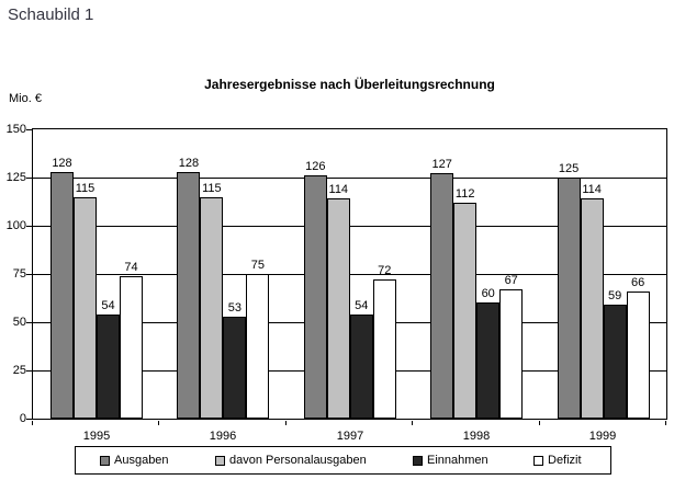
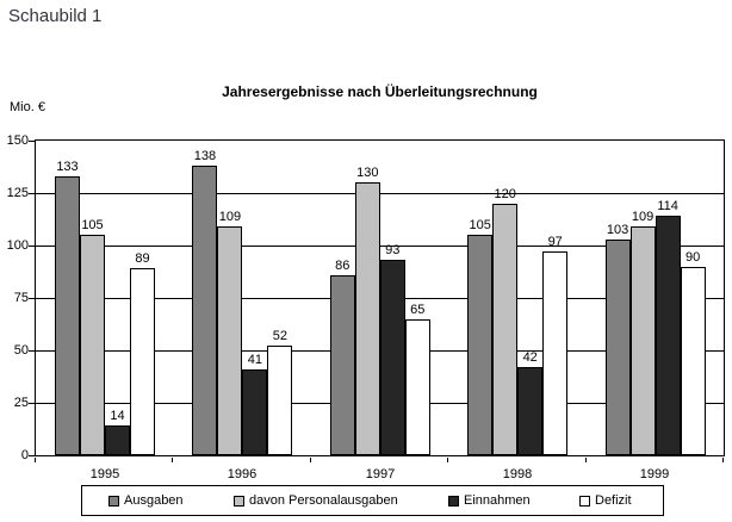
Ausgaben/1995: 128 -> 133
davon Personalausgaben/1995: 115 -> 105
Einnahmen/1995: 54 -> 14
Defizit/1995: 74 -> 89
Ausgaben/1996: 128 -> 138
davon Personalausgaben/1996: 115 -> 109
Einnahmen/1996: 53 -> 41
Defizit/1996: 75 -> 52
Ausgaben/1997: 126 -> 86
davon Personalausgaben/1997: 114 -> 130
Einnahmen/1997: 54 -> 93
Defizit/1997: 72 -> 65
Ausgaben/1998: 127 -> 105
davon Personalausgaben/1998: 112 -> 120
Einnahmen/1998: 60 -> 42
Defizit/1998: 67 -> 97
Ausgaben/1999: 125 -> 103
davon Personalausgaben/1999: 114 -> 109
Einnahmen/1999: 59 -> 114
Defizit/1999: 66 -> 90
